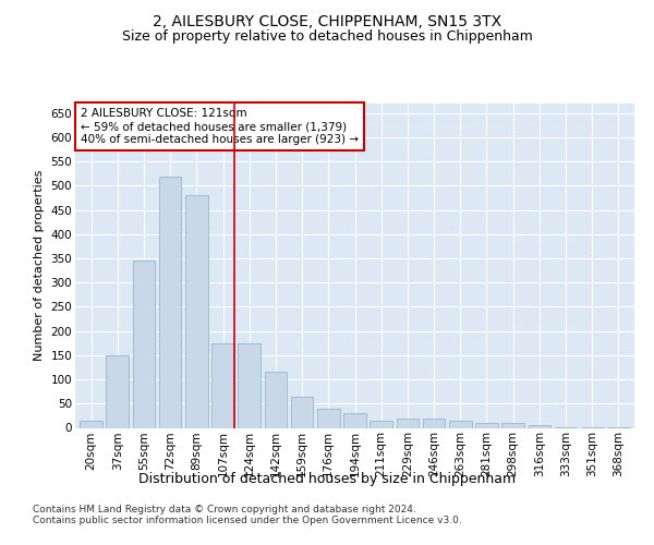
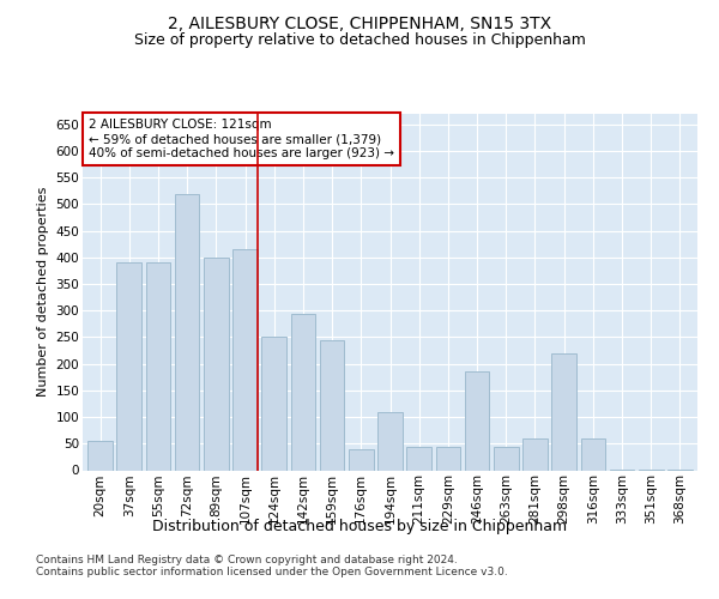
20sqm: 15 -> 55
37sqm: 150 -> 390
55sqm: 345 -> 390
89sqm: 480 -> 400
107sqm: 175 -> 415
124sqm: 175 -> 250
142sqm: 115 -> 295
159sqm: 65 -> 245
194sqm: 30 -> 110
211sqm: 15 -> 45
229sqm: 20 -> 45
246sqm: 20 -> 185
263sqm: 15 -> 45
281sqm: 10 -> 60
298sqm: 10 -> 220
316sqm: 5 -> 60
